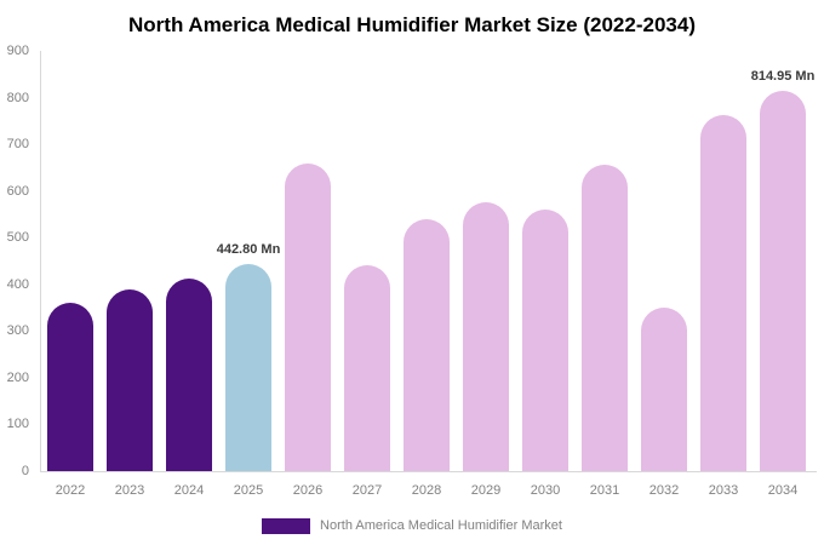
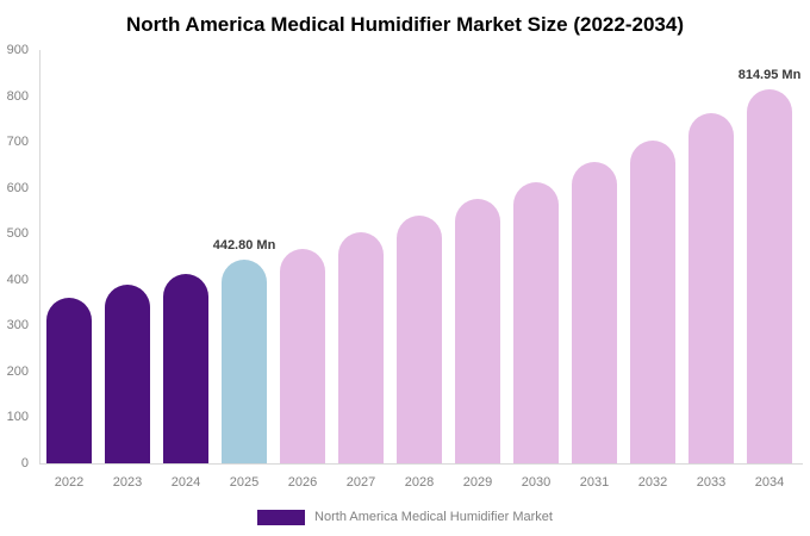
2026: 660 -> 470
2027: 440 -> 500
2030: 560 -> 610
2032: 350 -> 700
